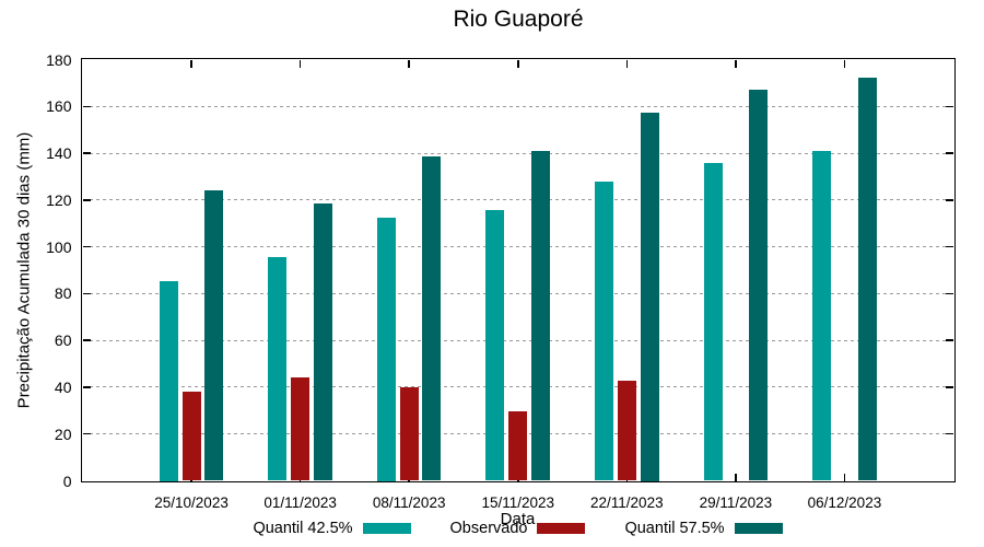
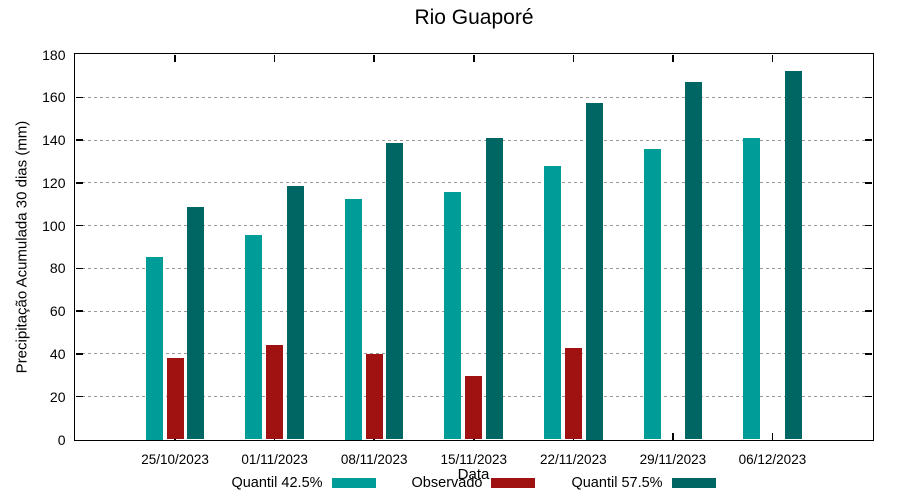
Quantil 57.5%/25/10/2023: 124 -> 108
